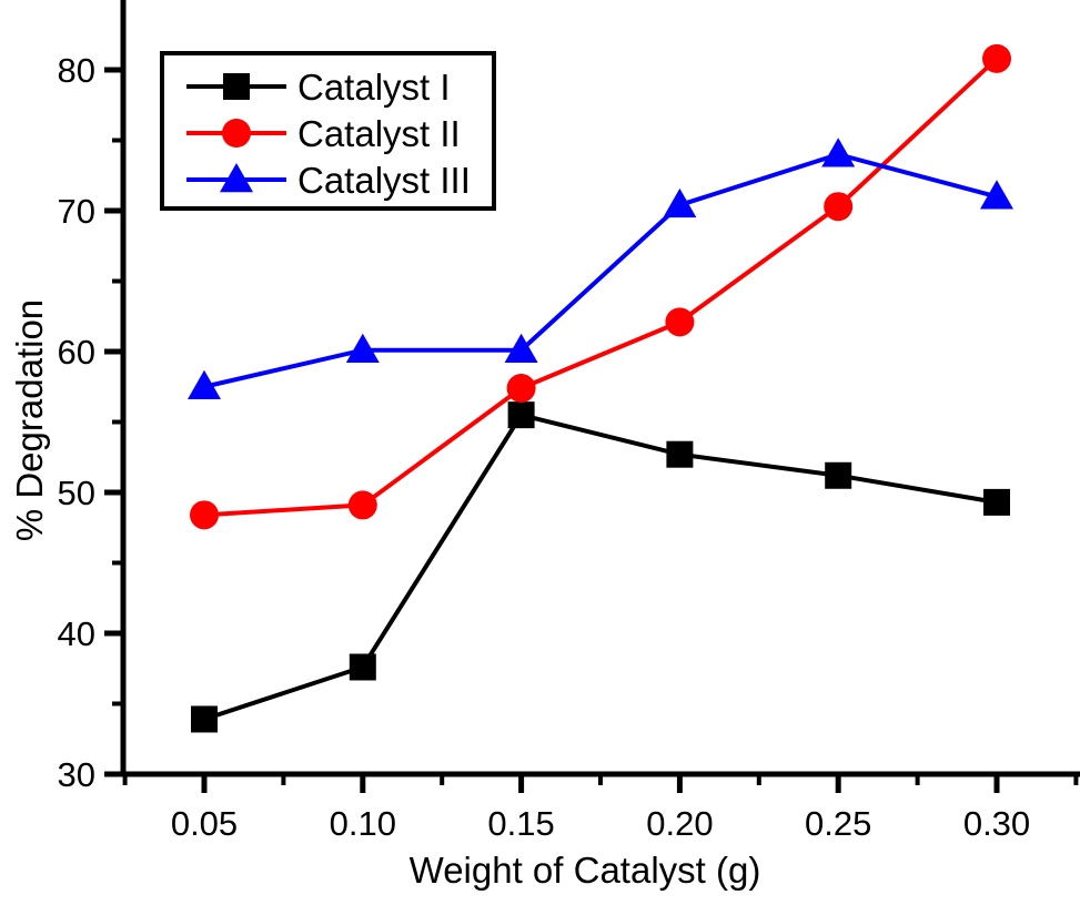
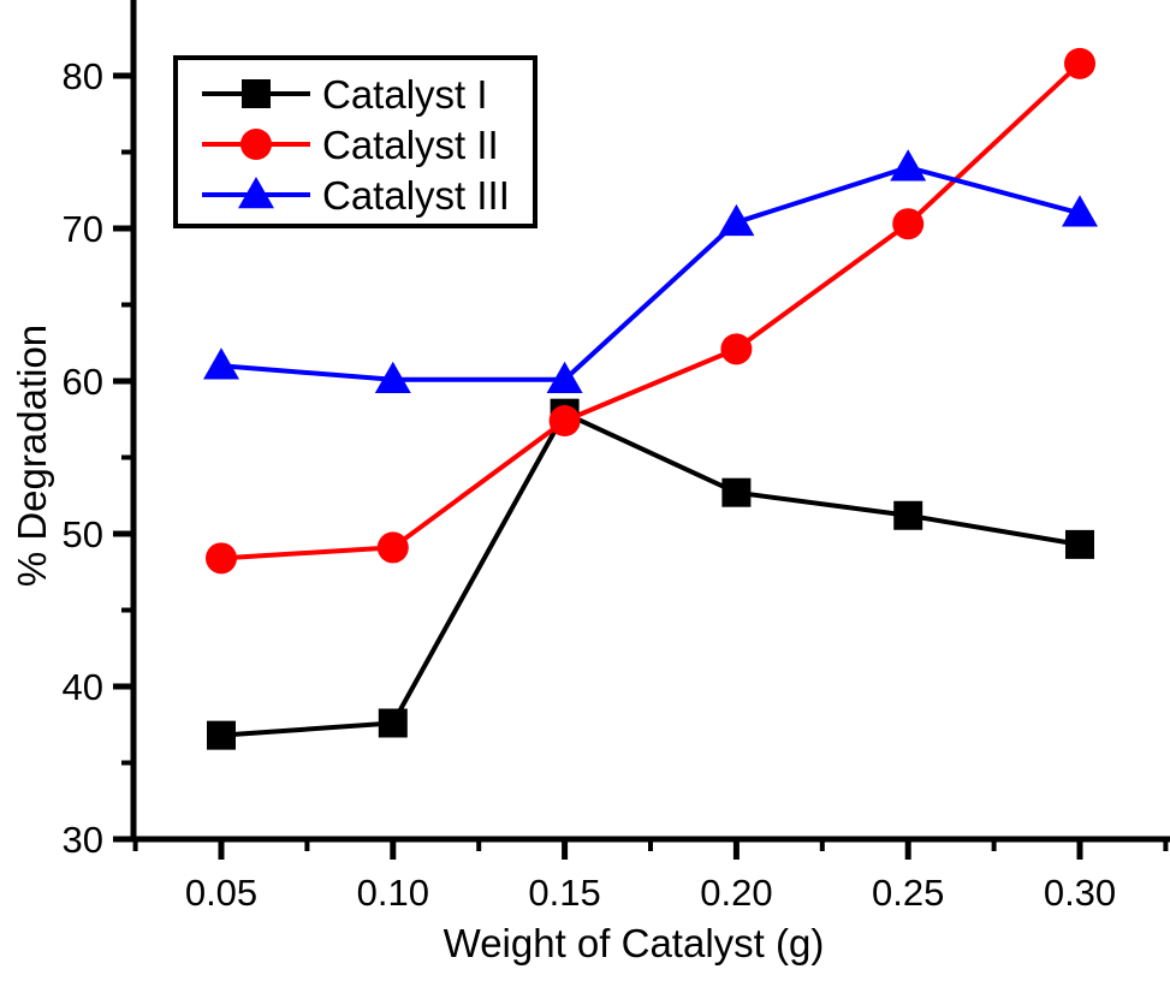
Catalyst I/0.05: 33.9 -> 36.8
Catalyst III/0.05: 57.5 -> 61.0
Catalyst I/0.15: 55.5 -> 57.9
